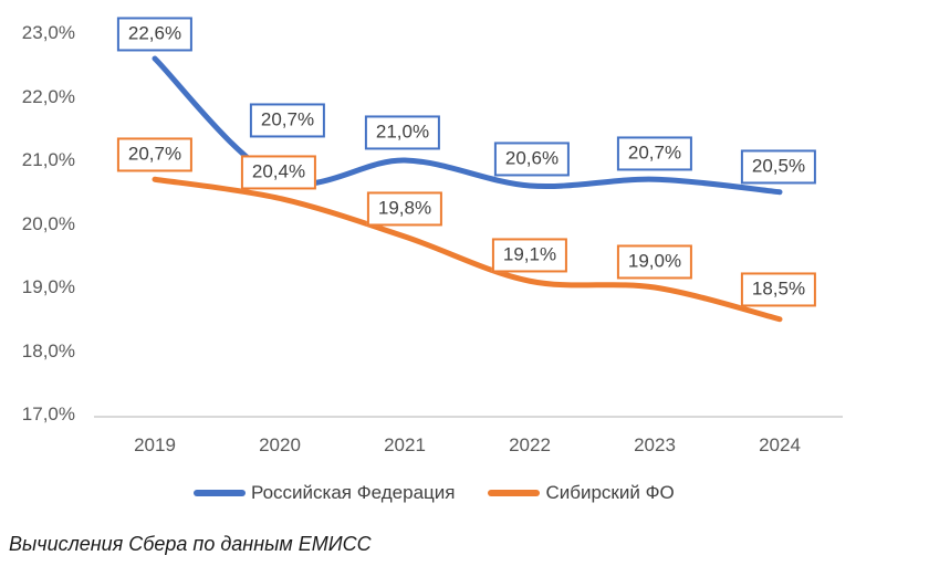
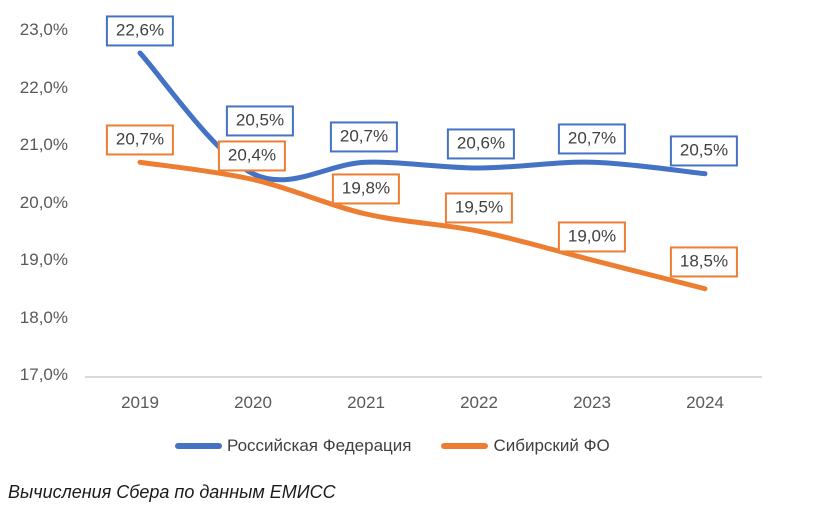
Российская Федерация/2020: 20,7% -> 20,5%
Российская Федерация/2021: 21,0% -> 20,7%
Сибирский ФО/2022: 19,1% -> 19,5%
